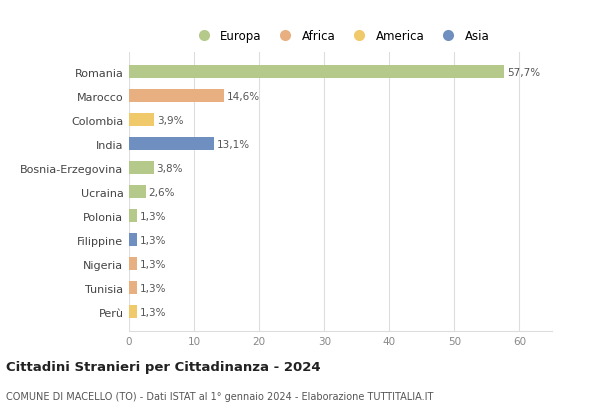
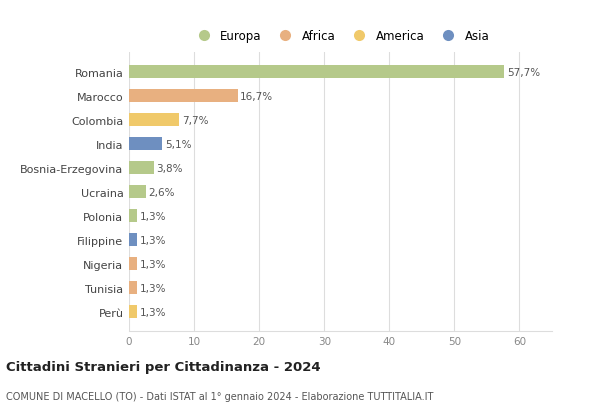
Marocco: 14,6% -> 16,7%
Colombia: 3,9% -> 7,7%
India: 13,1% -> 5,1%
